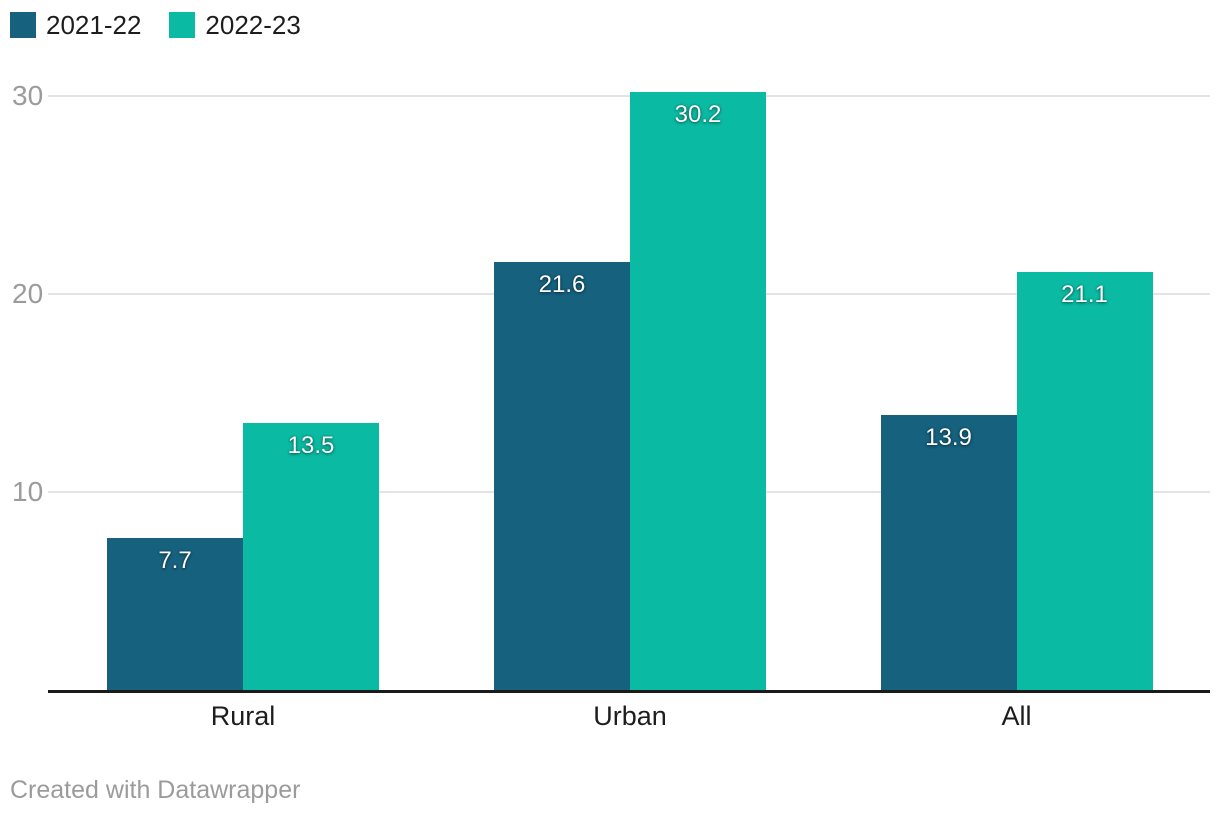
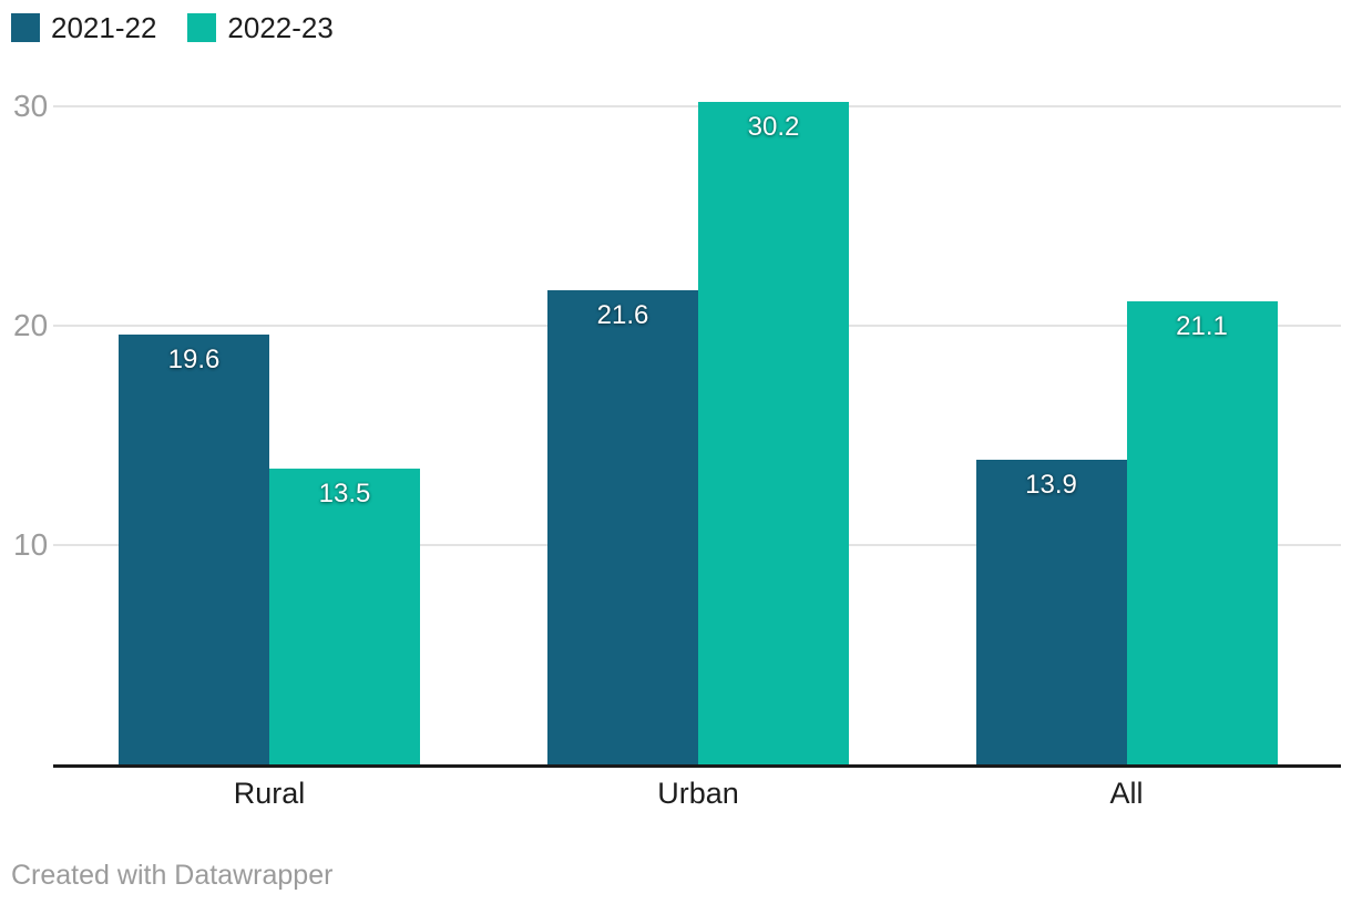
2021-22/Rural: 7.7 -> 19.6
